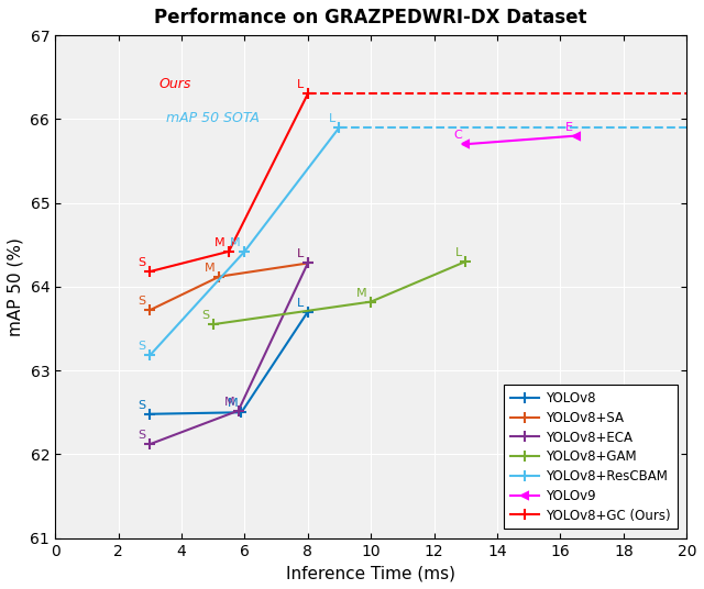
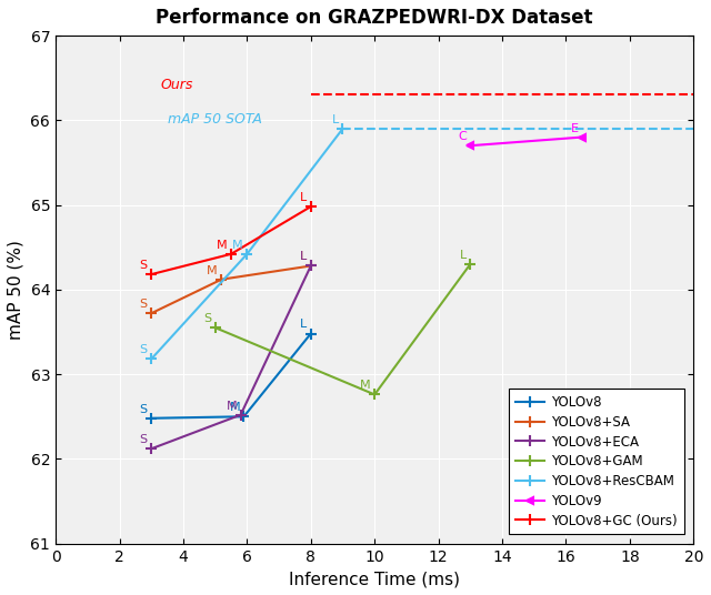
YOLOv8/8: 63.70 -> 63.48
YOLOv8+GC (Ours)/8: 66.30 -> 64.98
YOLOv8+GAM/10: 63.82 -> 62.76
